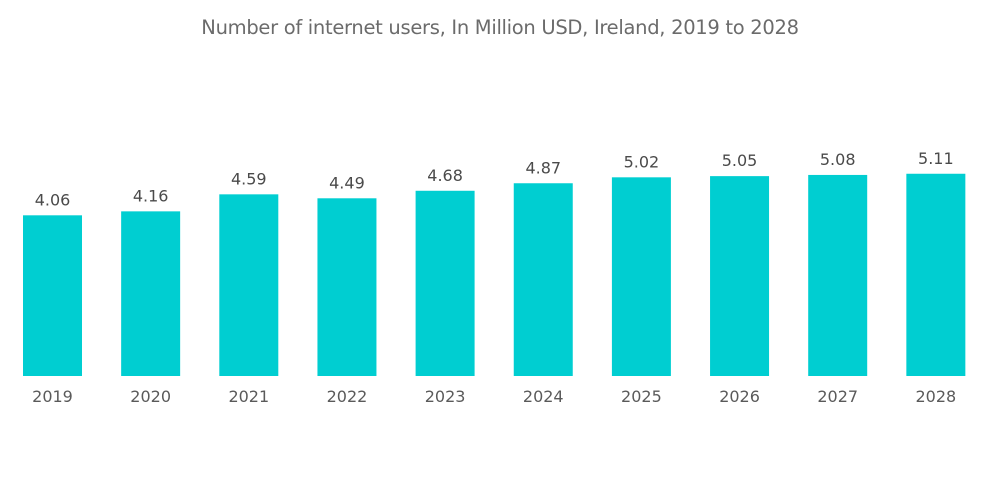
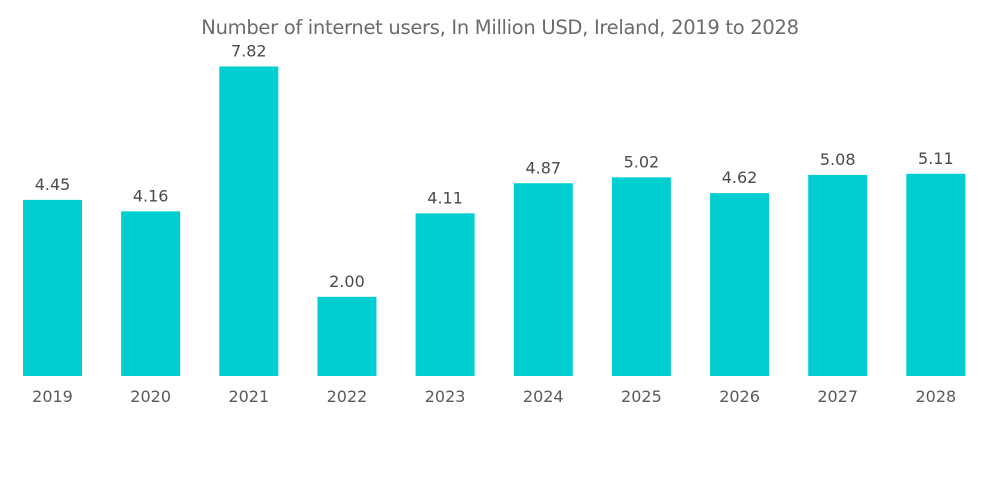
2019: 4.06 -> 4.45
2021: 4.59 -> 7.82
2022: 4.49 -> 2.00
2023: 4.68 -> 4.11
2026: 5.05 -> 4.62
